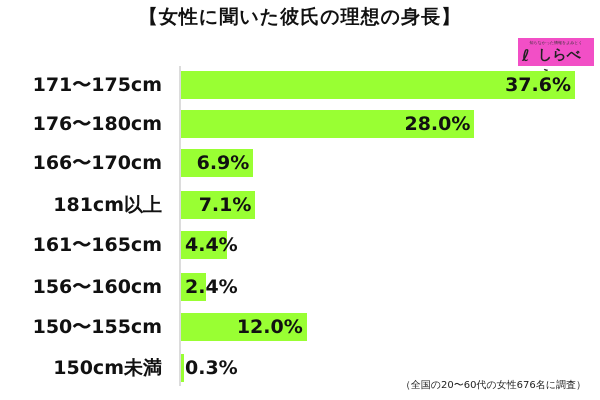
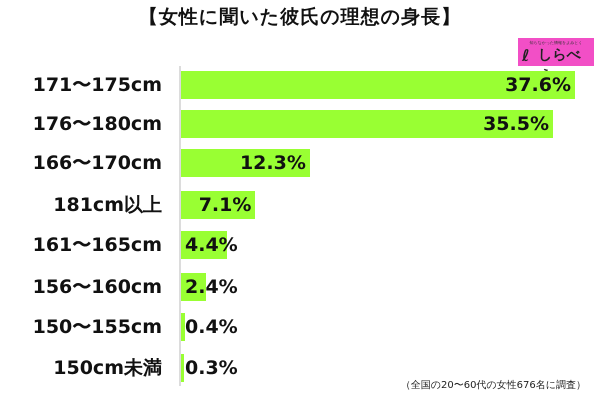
176〜180cm: 28.0% -> 35.5%
166〜170cm: 6.9% -> 12.3%
150〜155cm: 12.0% -> 0.4%
